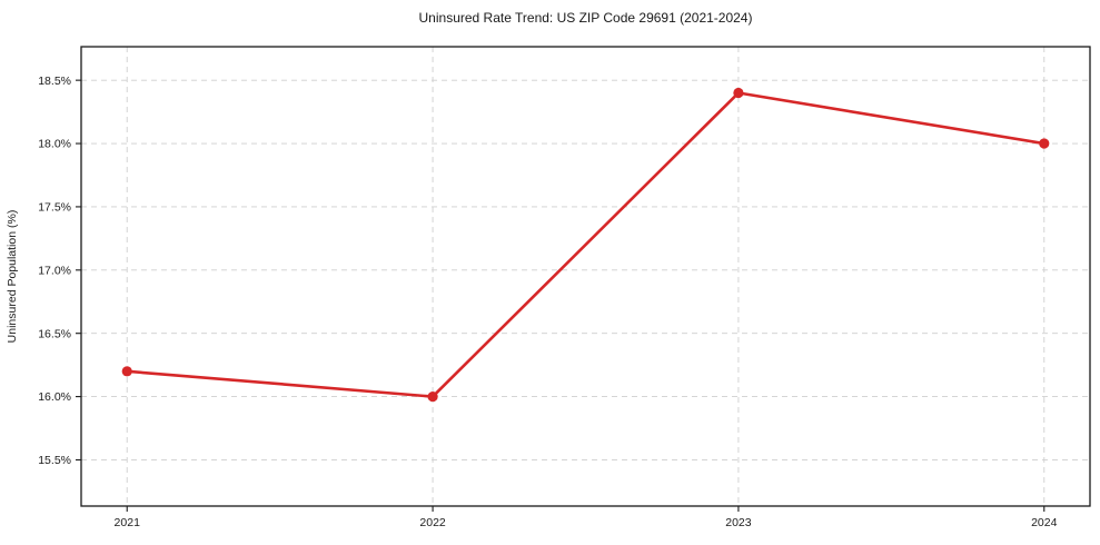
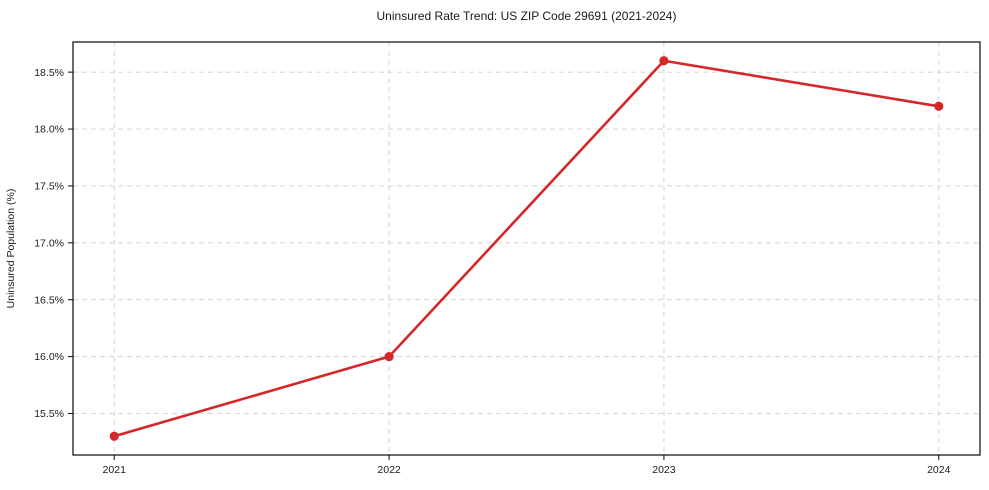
2021: 16.2% -> 15.3%
2023: 18.4% -> 18.6%
2024: 18.0% -> 18.2%
